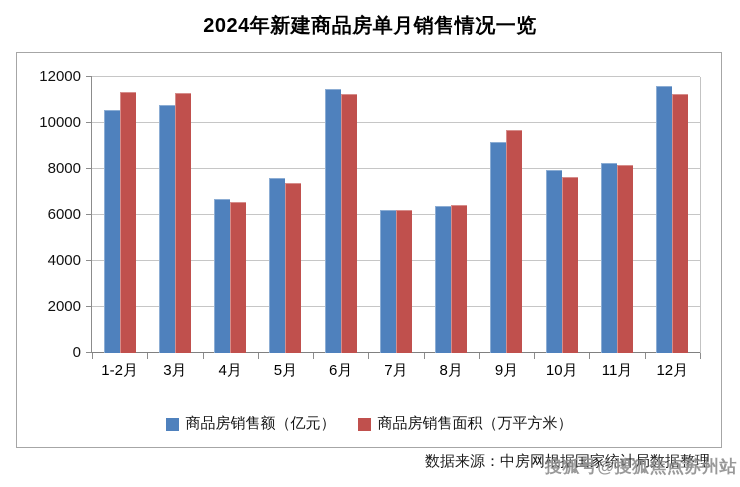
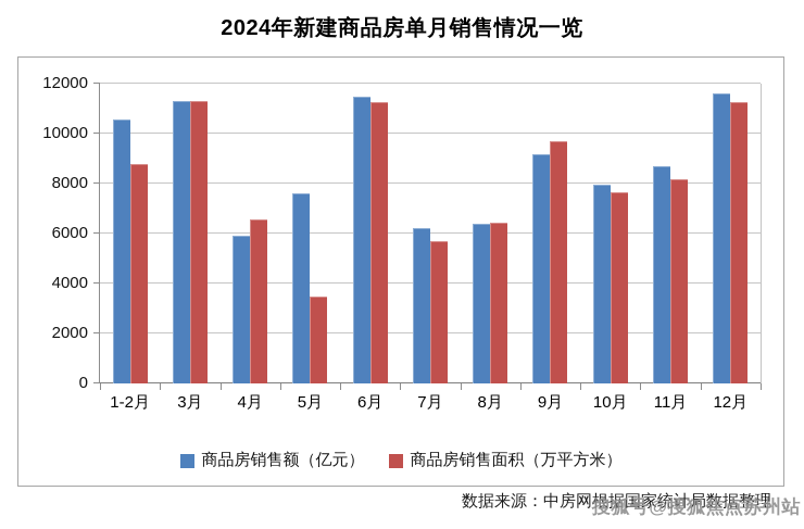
商品房销售面积（万平方米）/1-2月: 11400 -> 8800
商品房销售额（亿元）/3月: 10800 -> 11300
商品房销售额（亿元）/4月: 6700 -> 5900
商品房销售面积（万平方米）/5月: 7400 -> 3500
商品房销售面积（万平方米）/7月: 6200 -> 5700
商品房销售额（亿元）/11月: 8300 -> 8700
